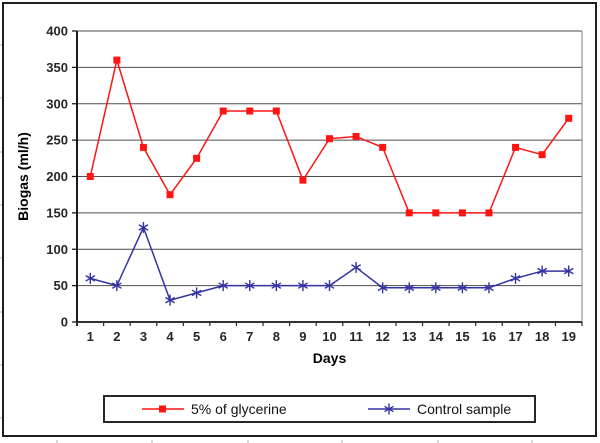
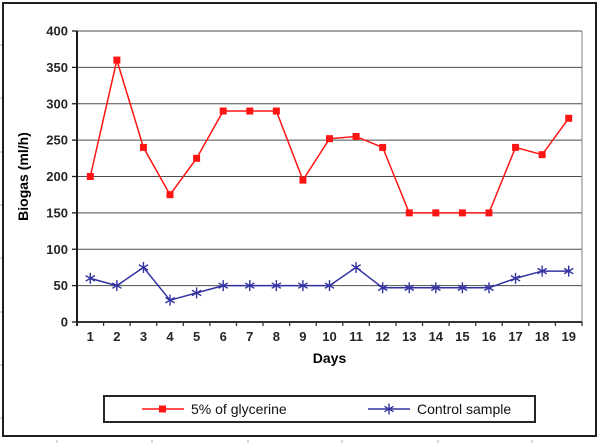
Control sample/3: 130 -> 80
